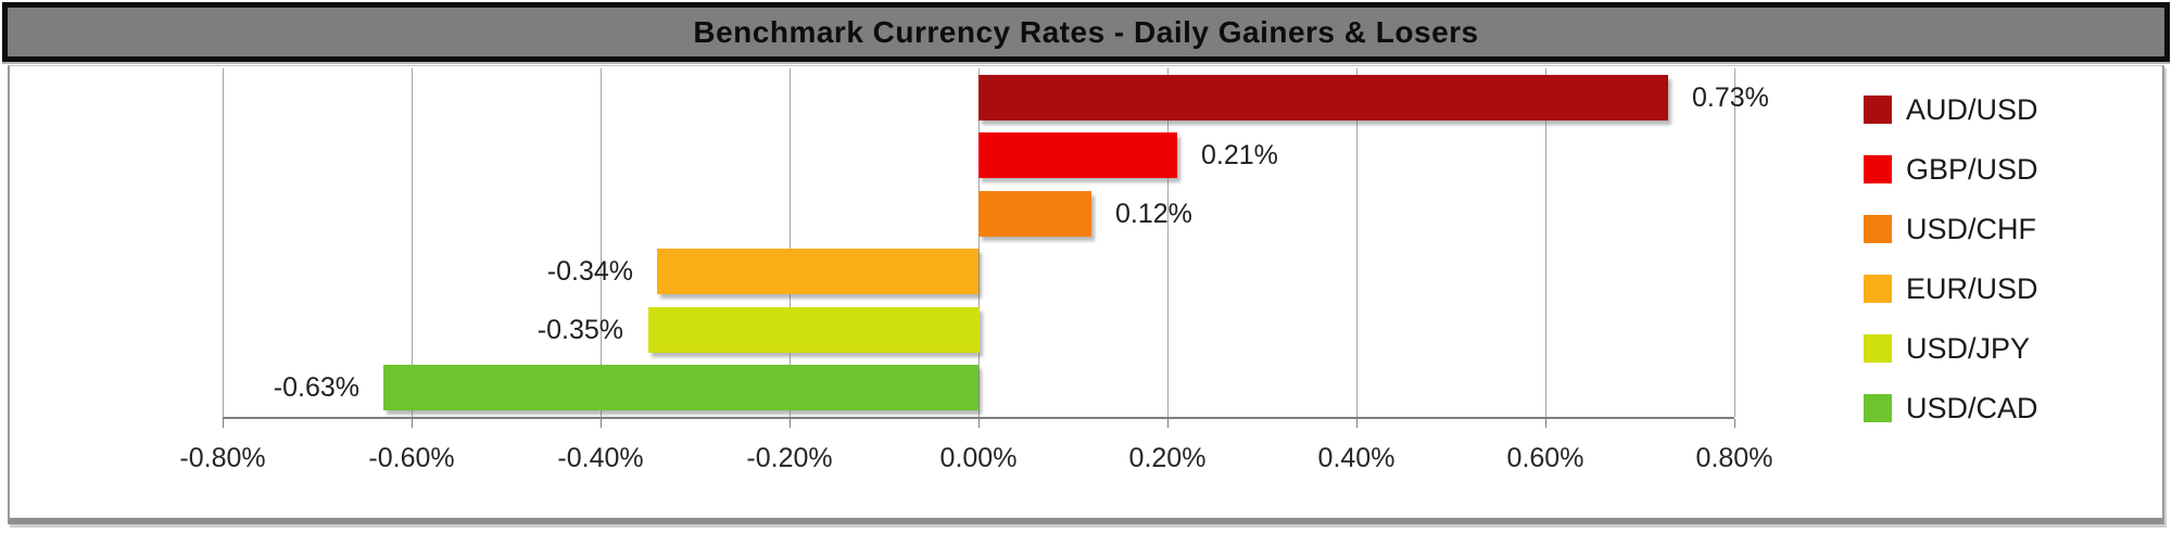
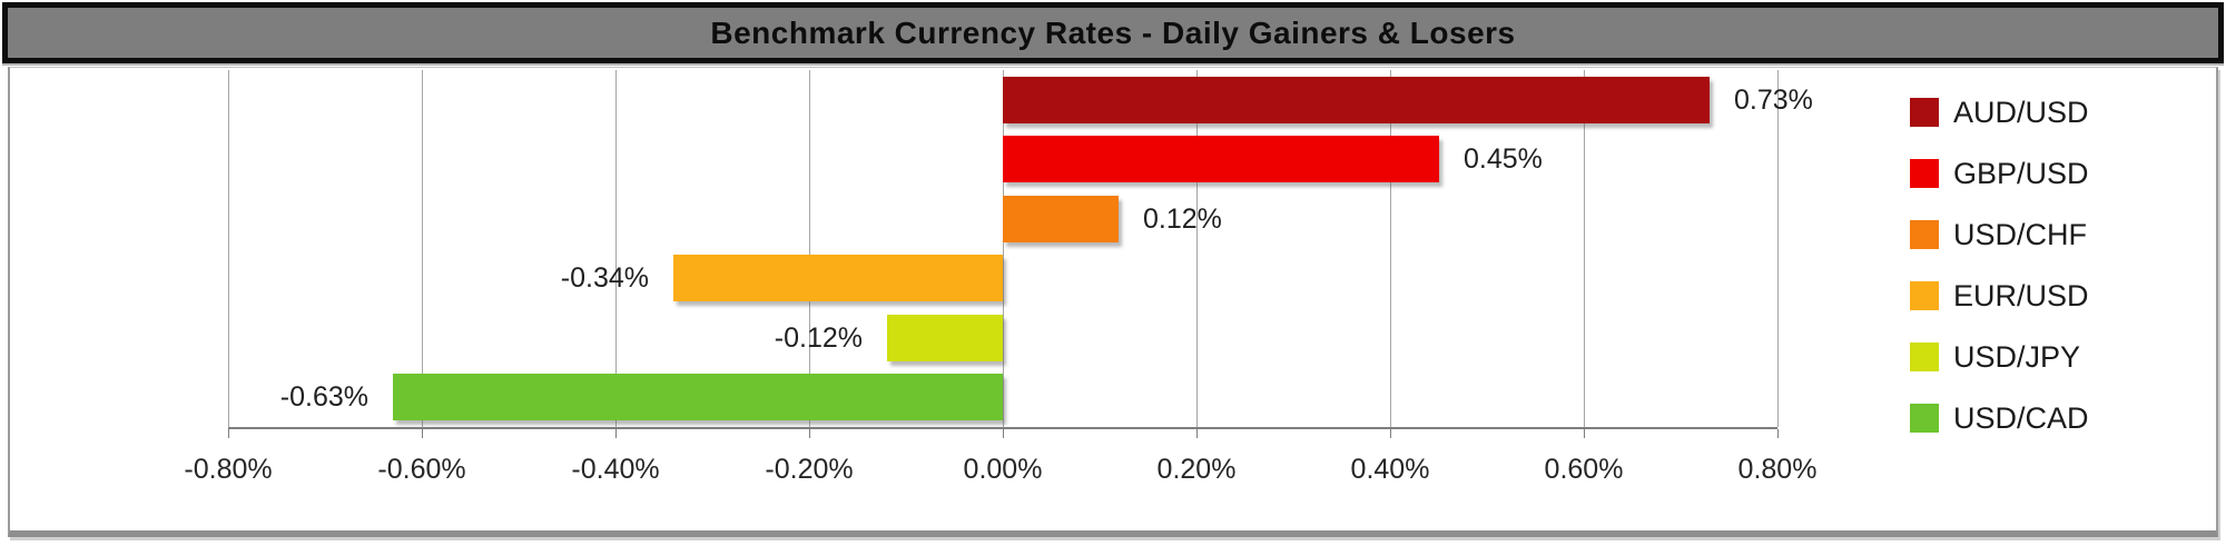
GBP/USD: 0.21% -> 0.45%
USD/JPY: -0.35% -> -0.12%
